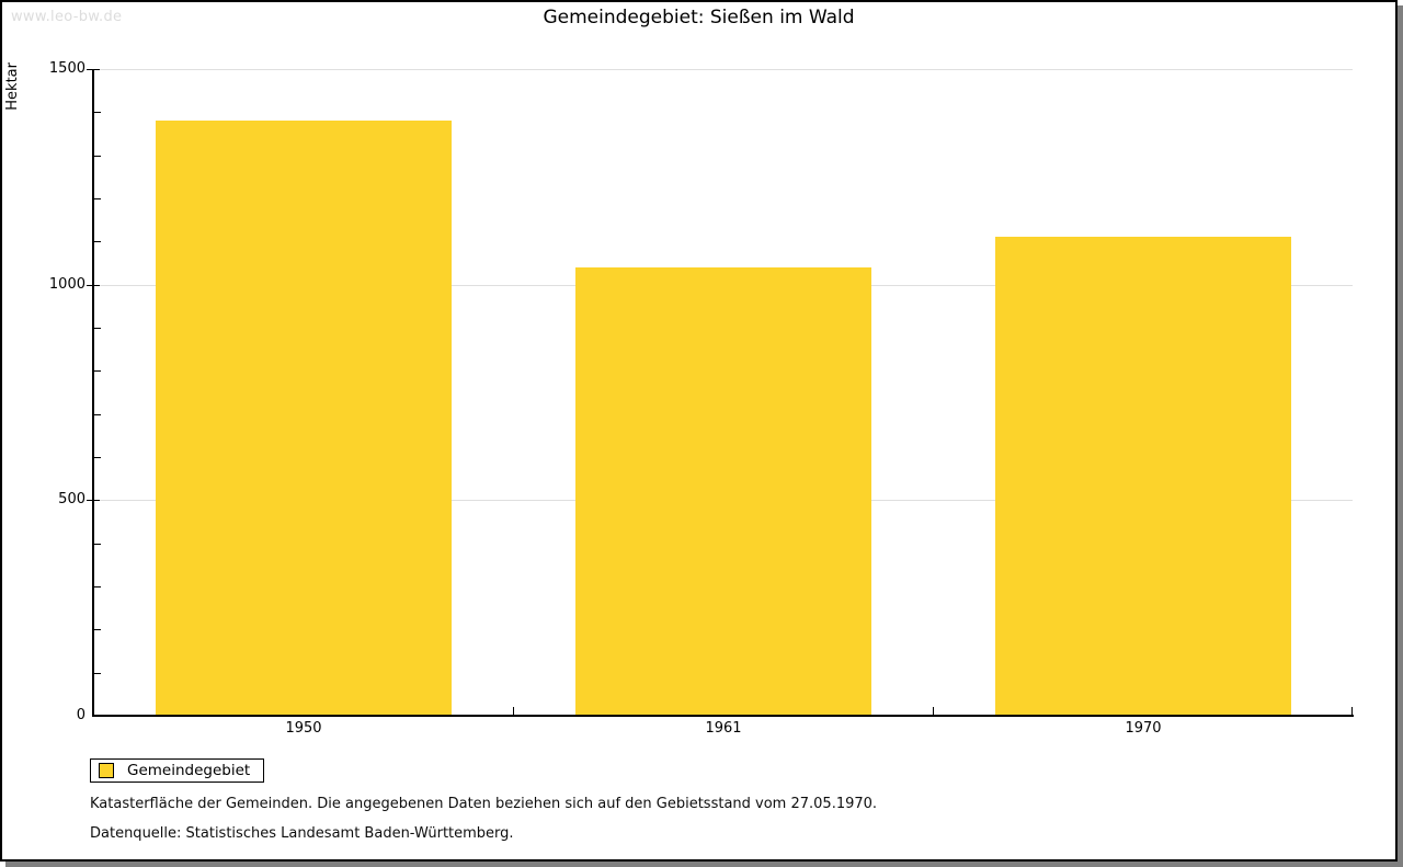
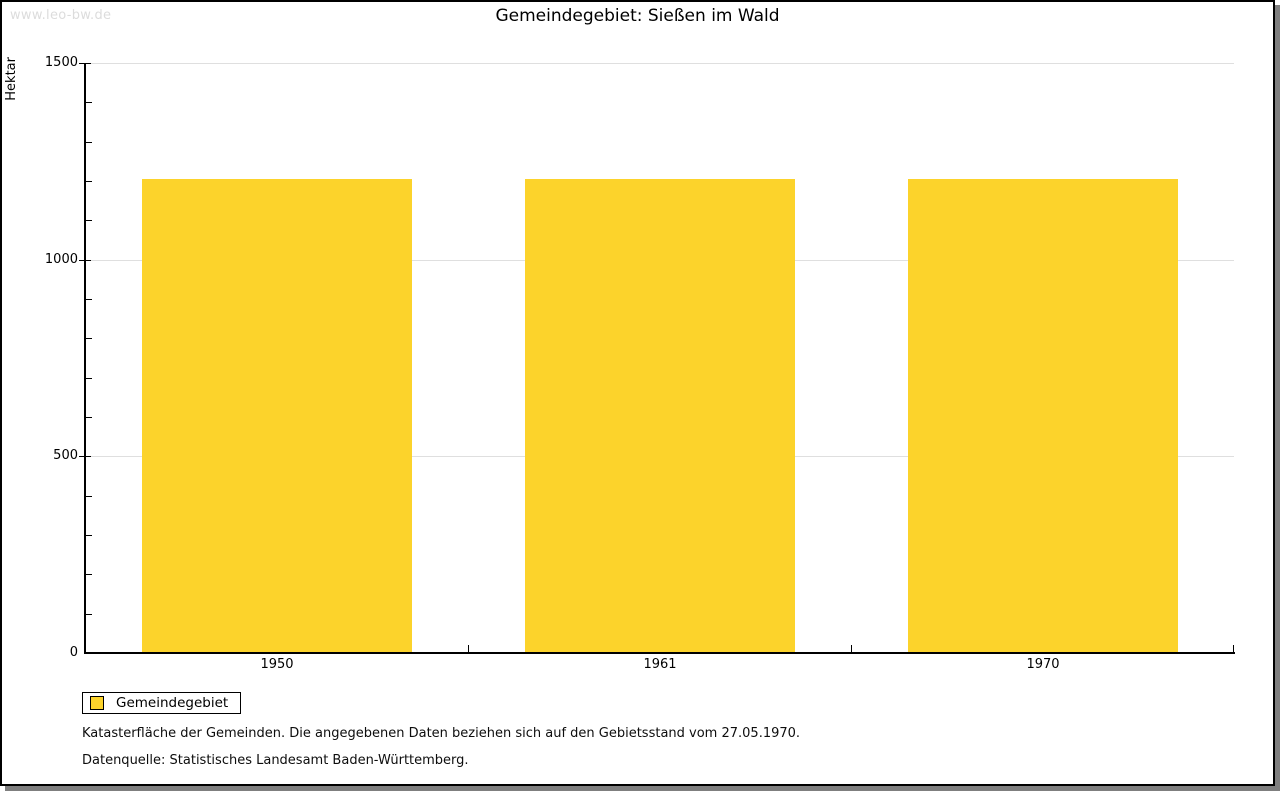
1950: 1380 -> 1200
1961: 1040 -> 1200
1970: 1110 -> 1200
